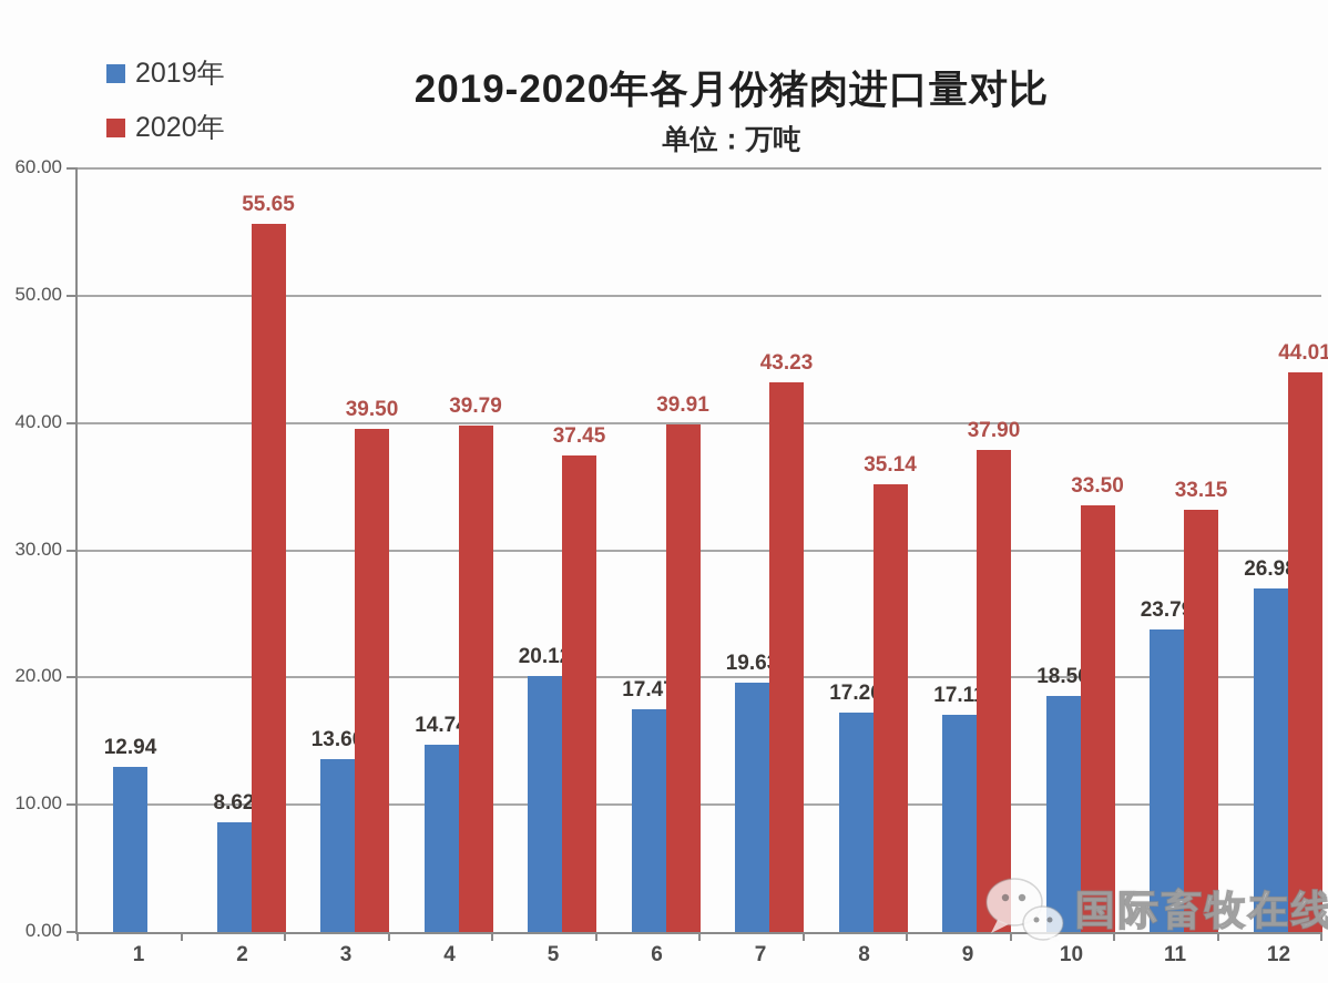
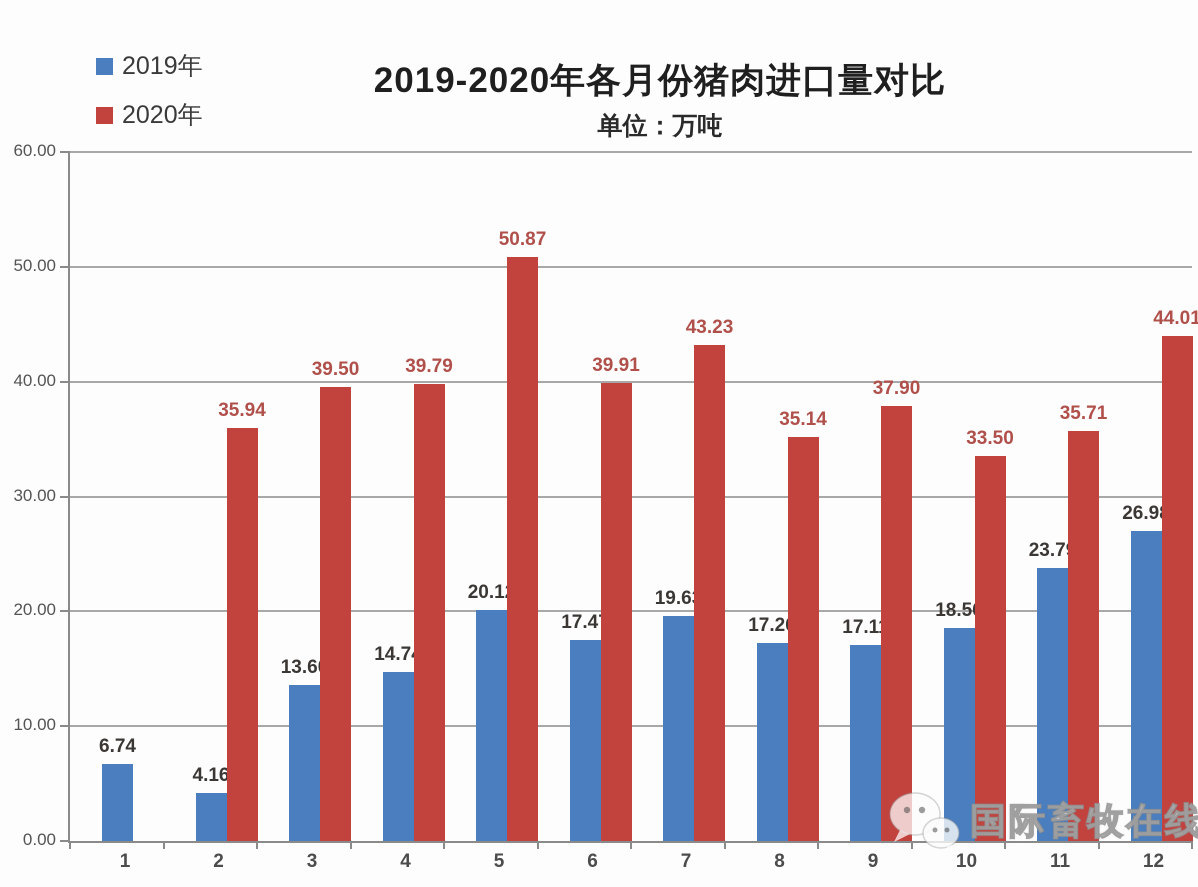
2019年/1: 12.94 -> 6.74
2019年/2: 8.62 -> 4.16
2020年/2: 55.65 -> 35.94
2020年/5: 37.45 -> 50.87
2020年/11: 33.15 -> 35.71
